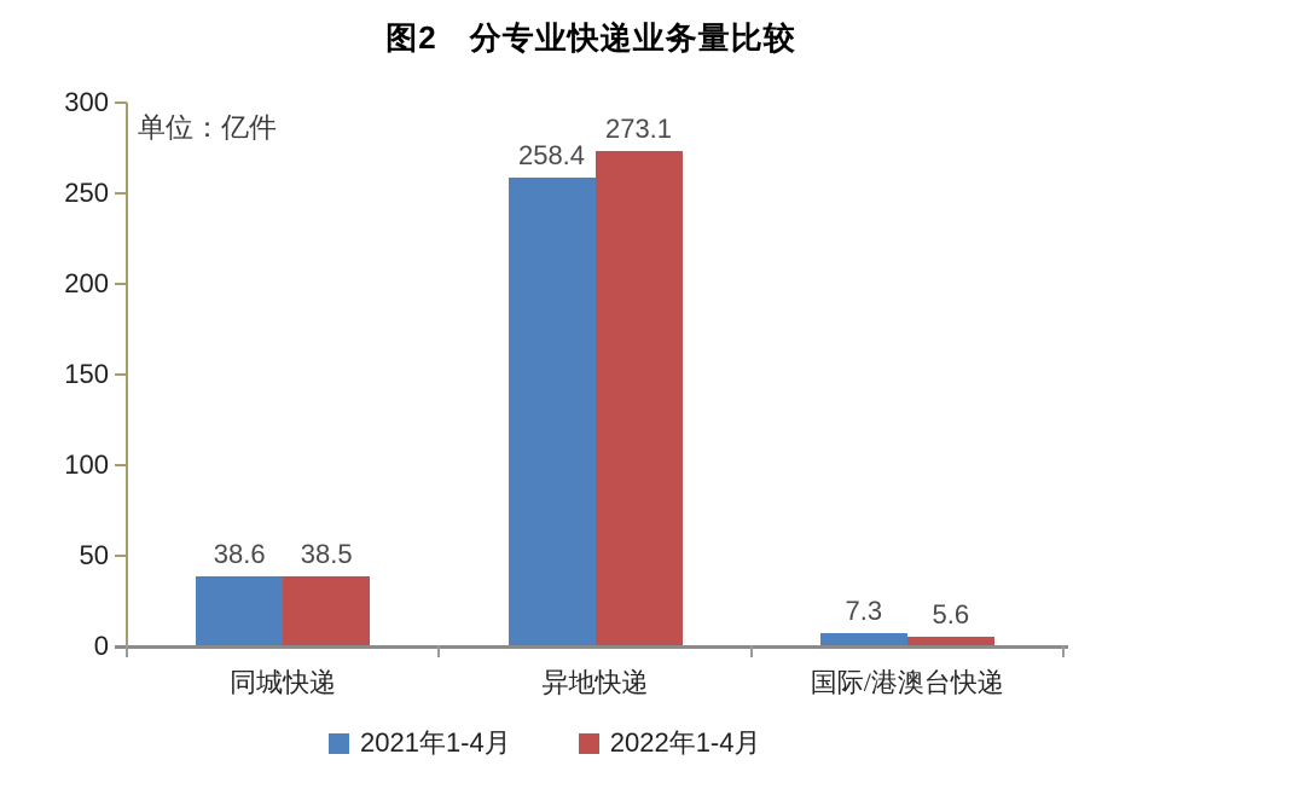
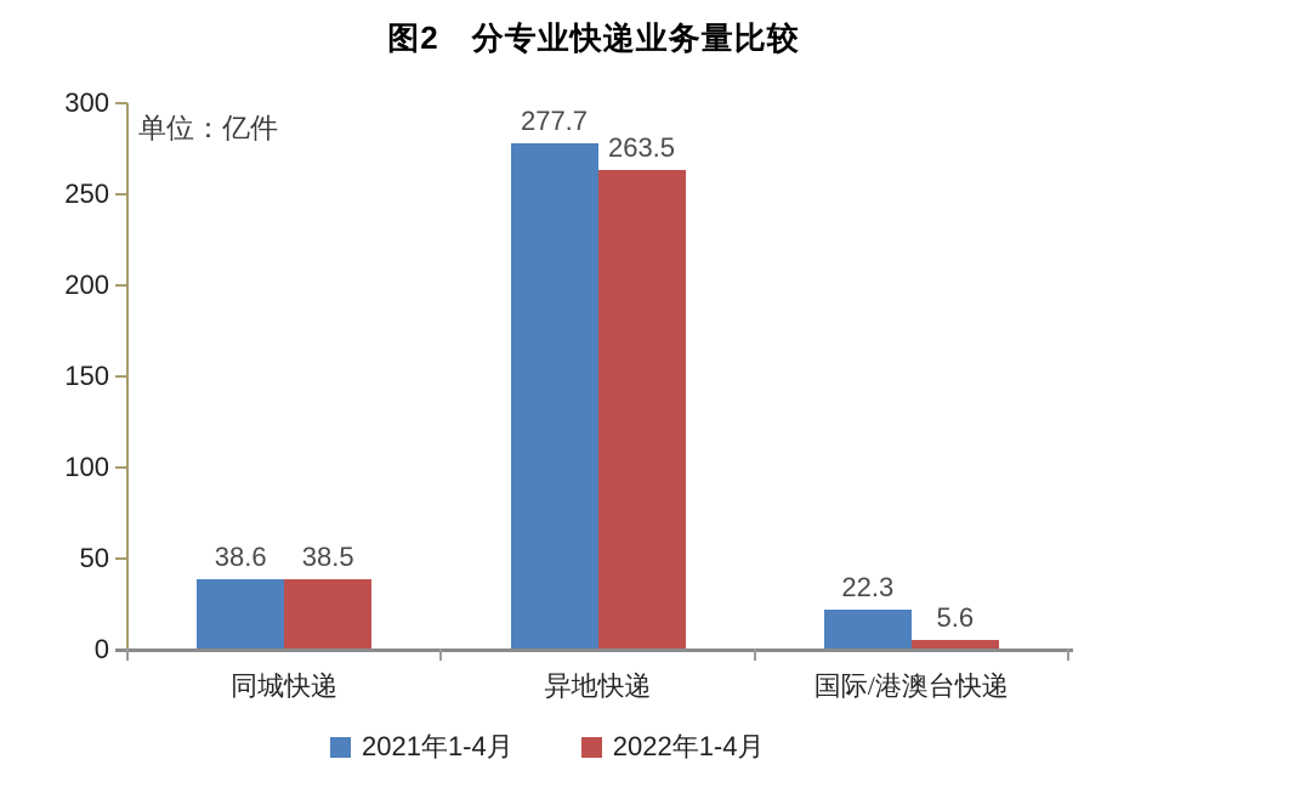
2021年1-4月/异地快递: 258.4 -> 277.7
2022年1-4月/异地快递: 273.1 -> 263.5
2021年1-4月/国际/港澳台快递: 7.3 -> 22.3
